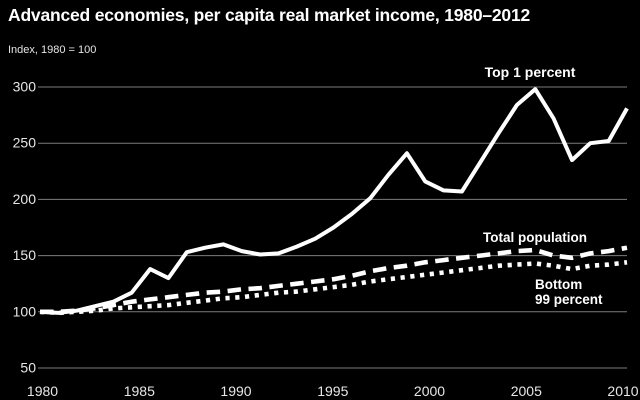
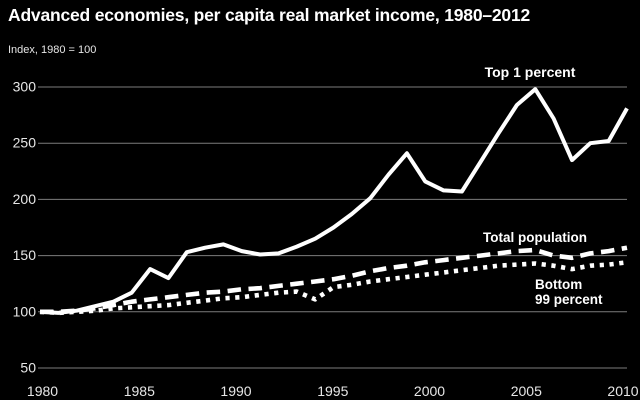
Bottom 99 percent/1995: 120 -> 111
